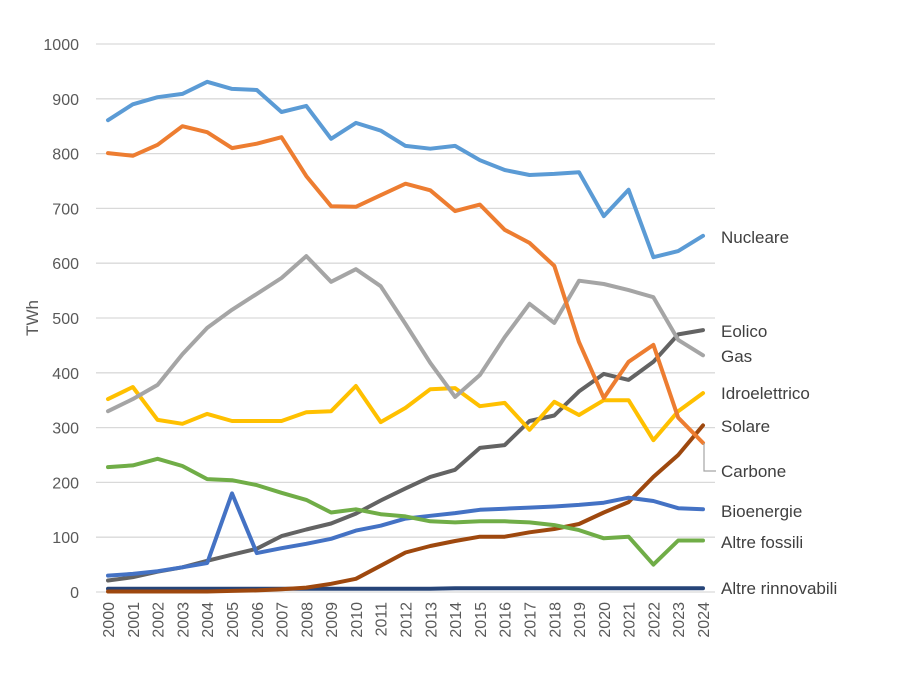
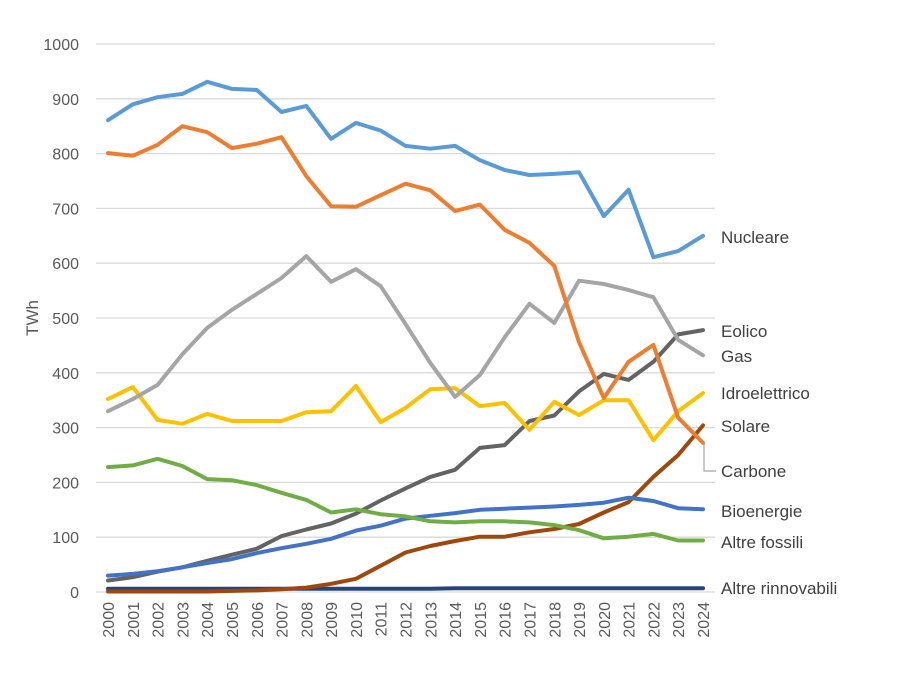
Bioenergie/2005: 180 -> 60
Altre fossili/2022: 50 -> 110
